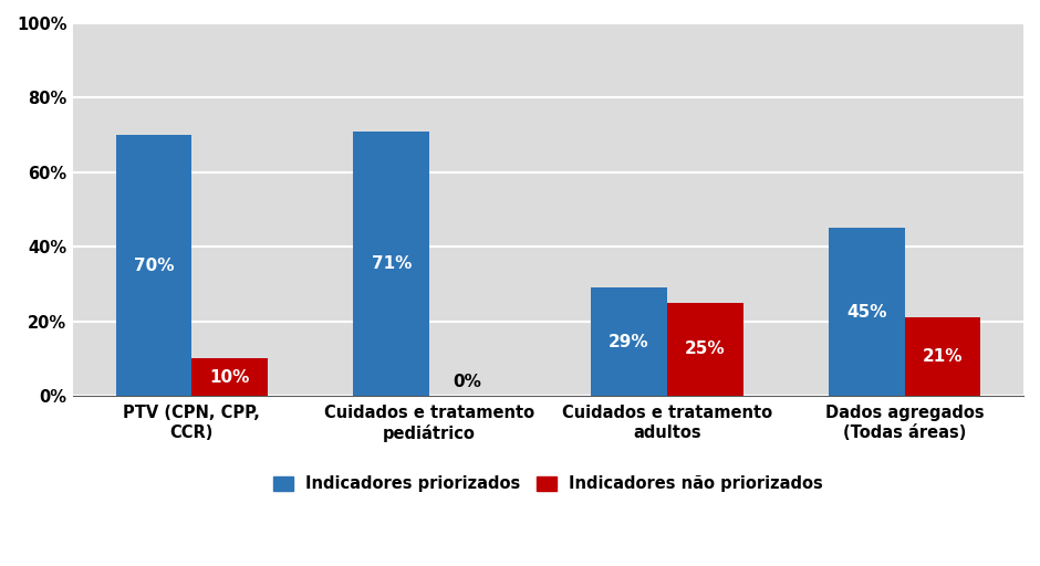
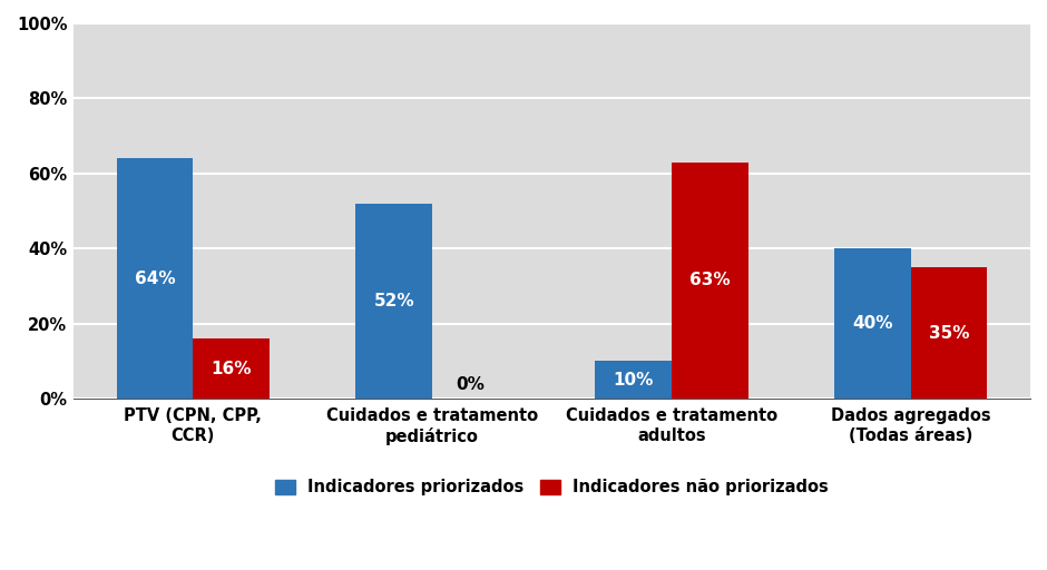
Indicadores priorizados/PTV (CPN, CPP, CCR): 70% -> 64%
Indicadores não priorizados/PTV (CPN, CPP, CCR): 10% -> 16%
Indicadores priorizados/Cuidados e tratamento pediátrico: 71% -> 52%
Indicadores priorizados/Cuidados e tratamento adultos: 29% -> 10%
Indicadores não priorizados/Cuidados e tratamento adultos: 25% -> 63%
Indicadores priorizados/Dados agregados (Todas áreas): 45% -> 40%
Indicadores não priorizados/Dados agregados (Todas áreas): 21% -> 35%
